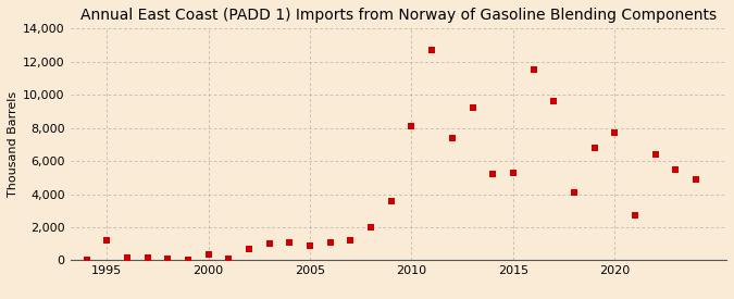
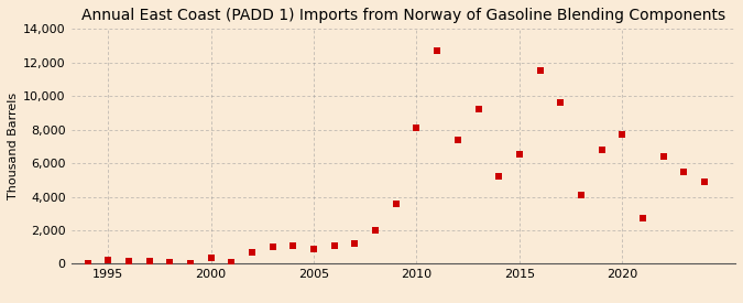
1995: 1,200 -> 200
2015: 5,300 -> 6,500
